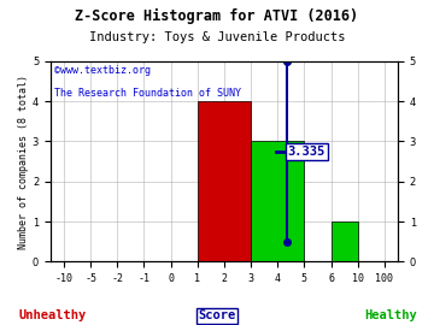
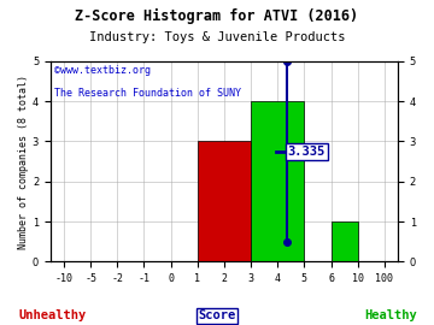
2: 4 -> 3
4: 3 -> 4
